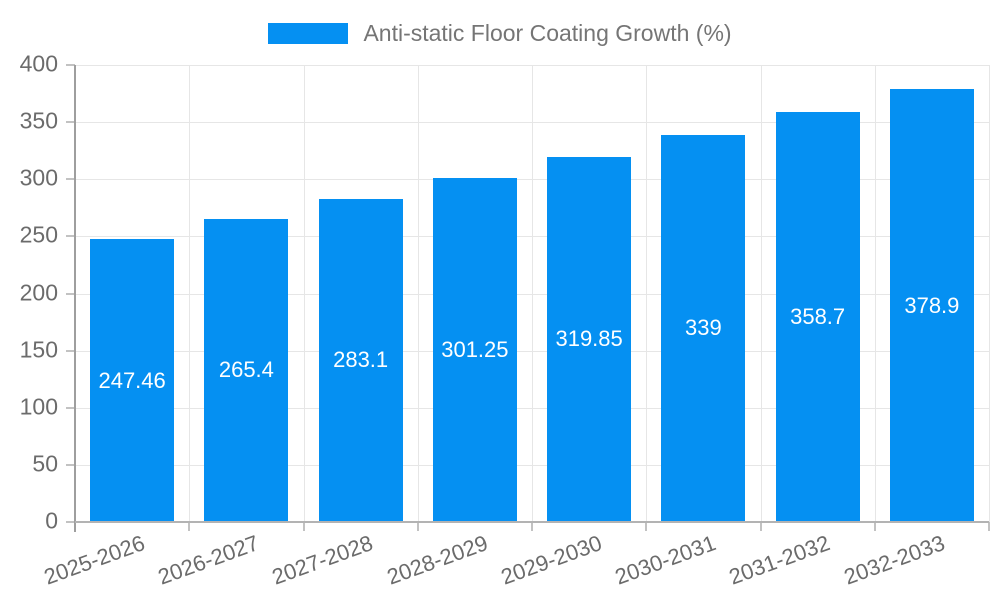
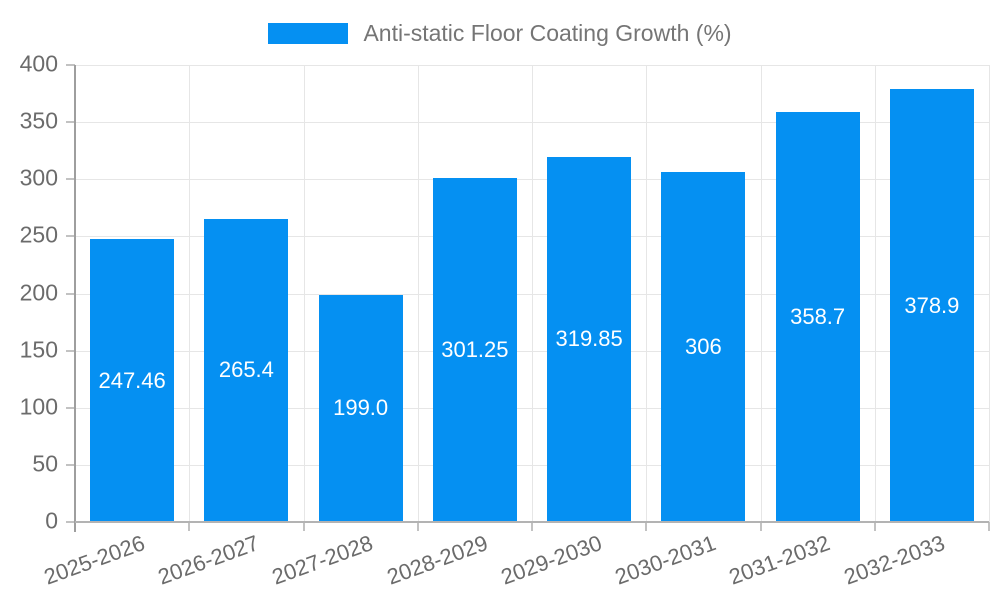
2027-2028: 283.1 -> 199.0
2030-2031: 339 -> 306
